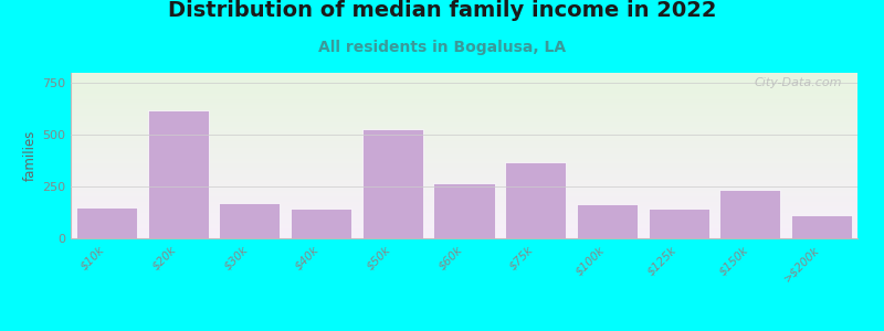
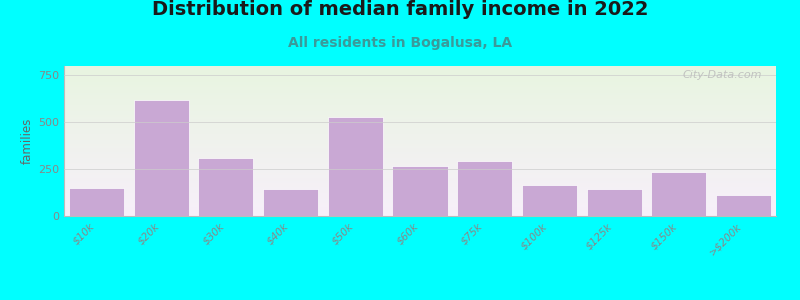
$30k: 170 -> 310
$75k: 370 -> 300
